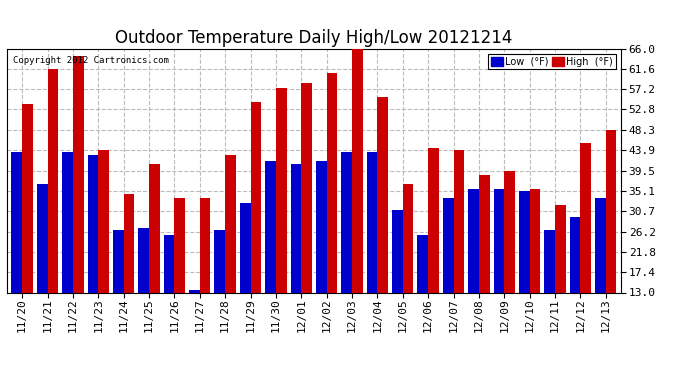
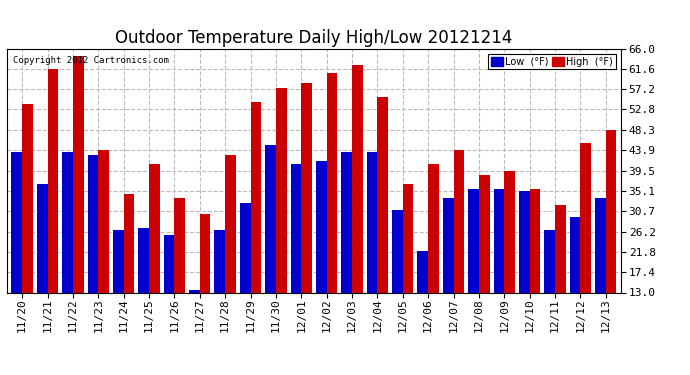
High (°F)/11/27: 33.5 -> 30.0
Low (°F)/11/30: 41.5 -> 45.0
High (°F)/12/03: 66.0 -> 62.5
Low (°F)/12/06: 25.5 -> 22.0
High (°F)/12/06: 44.5 -> 41.0
